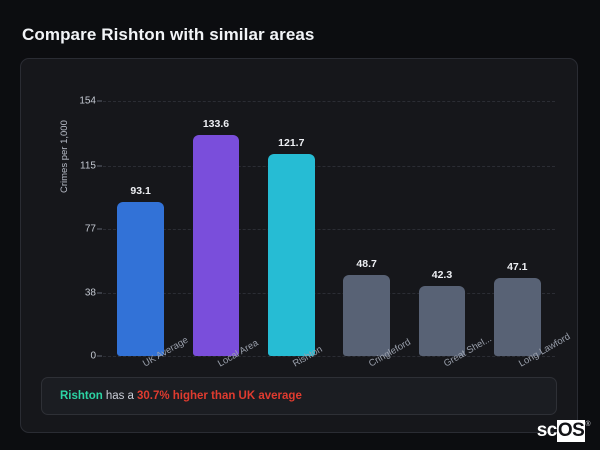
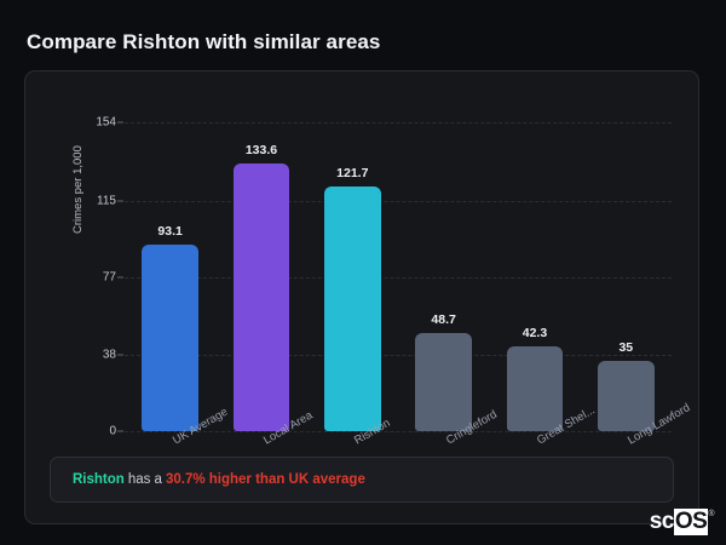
Long Lawford: 47.1 -> 35
